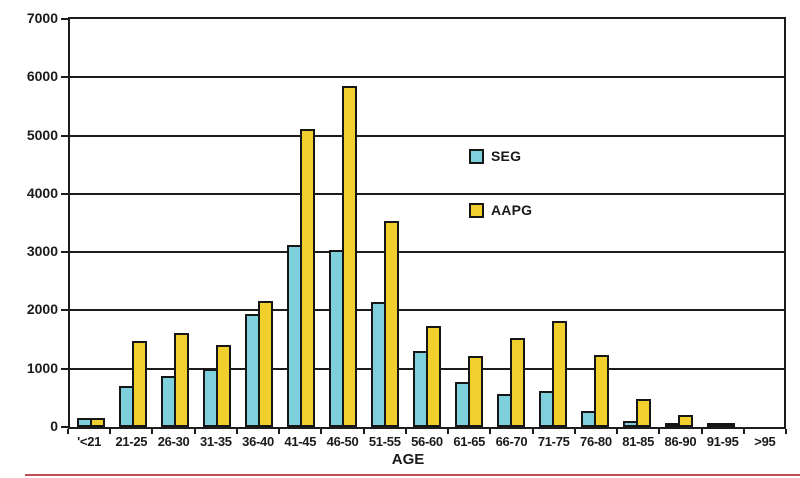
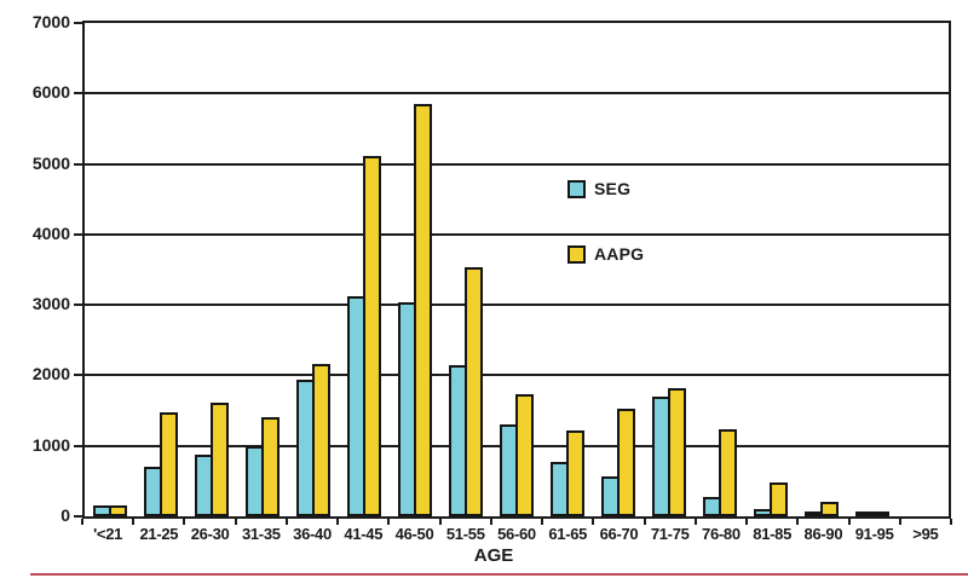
SEG/71-75: 600 -> 1700
